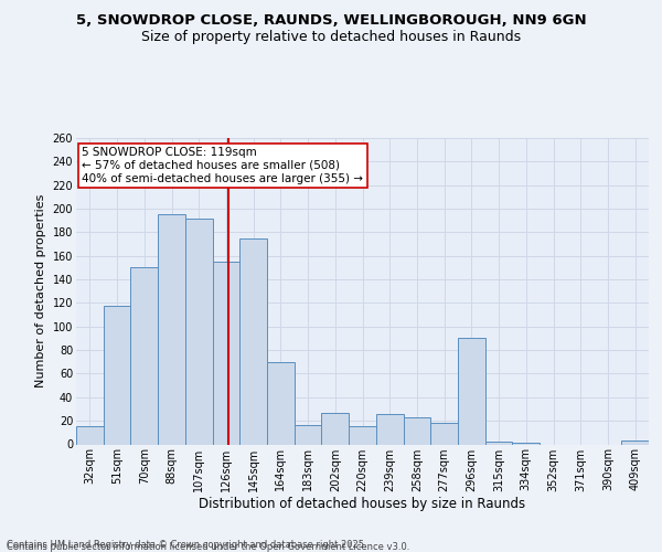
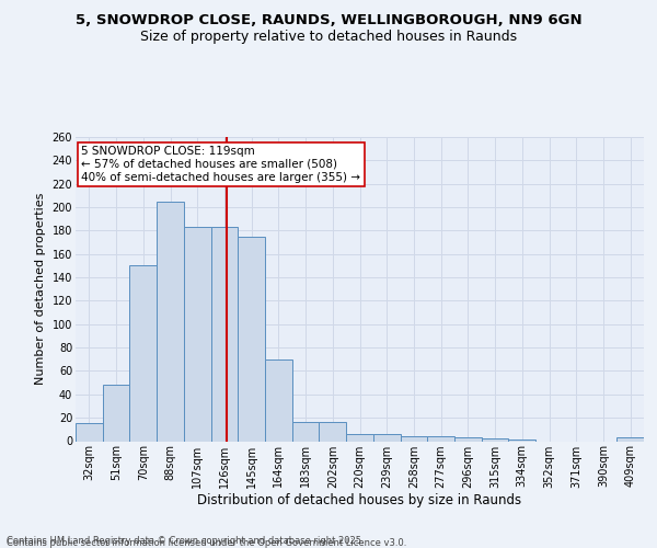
51sqm: 118 -> 48
88sqm: 195 -> 205
107sqm: 192 -> 183
126sqm: 155 -> 183
202sqm: 27 -> 16
220sqm: 15 -> 6
239sqm: 26 -> 6
258sqm: 23 -> 4
277sqm: 18 -> 4
296sqm: 90 -> 3
